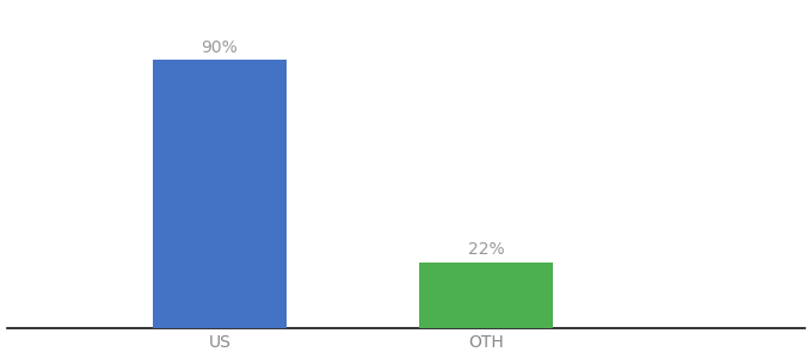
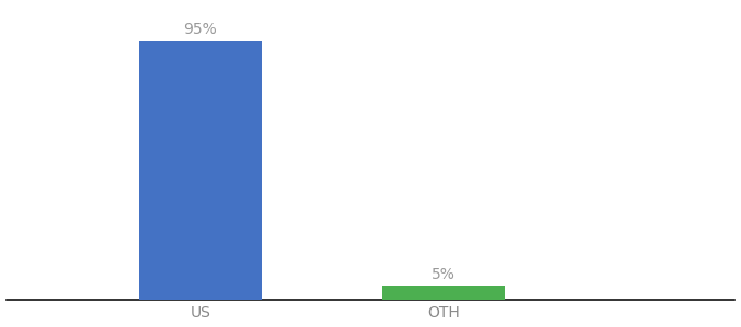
US: 90% -> 95%
OTH: 22% -> 5%
